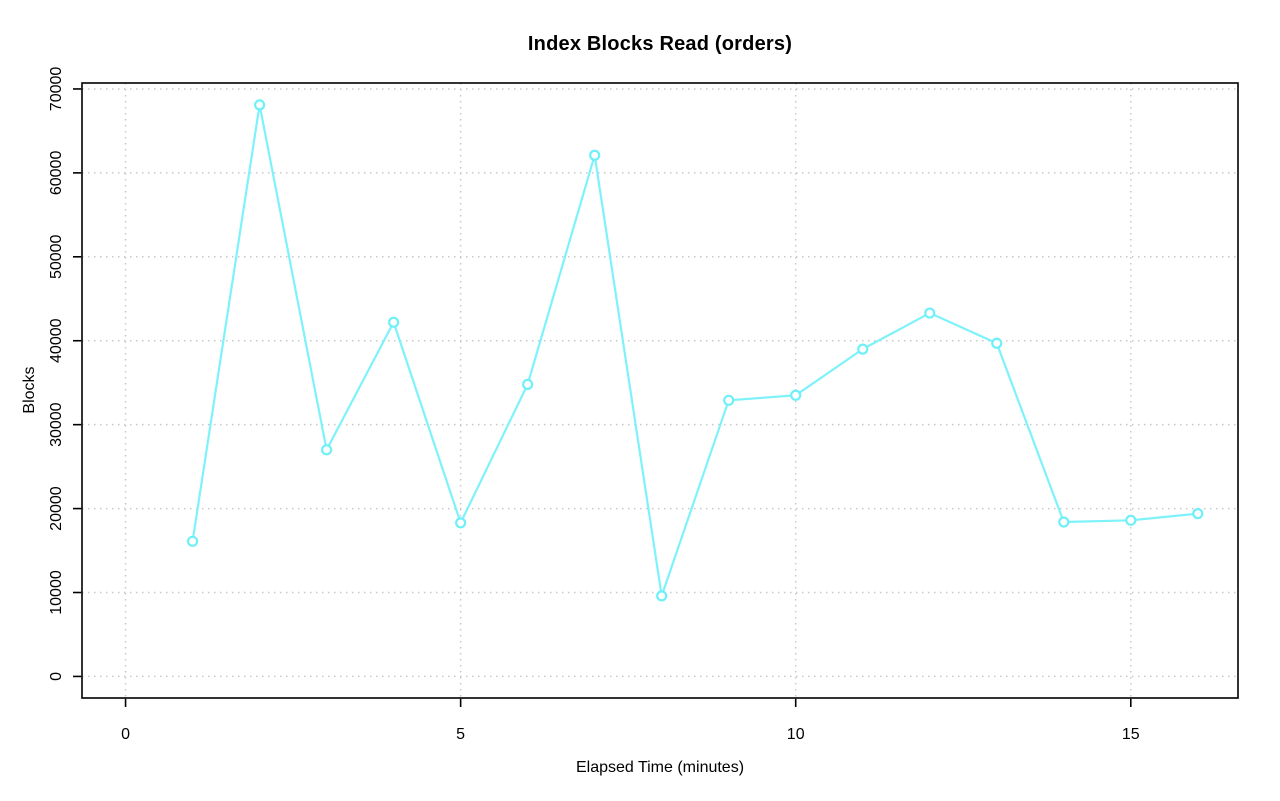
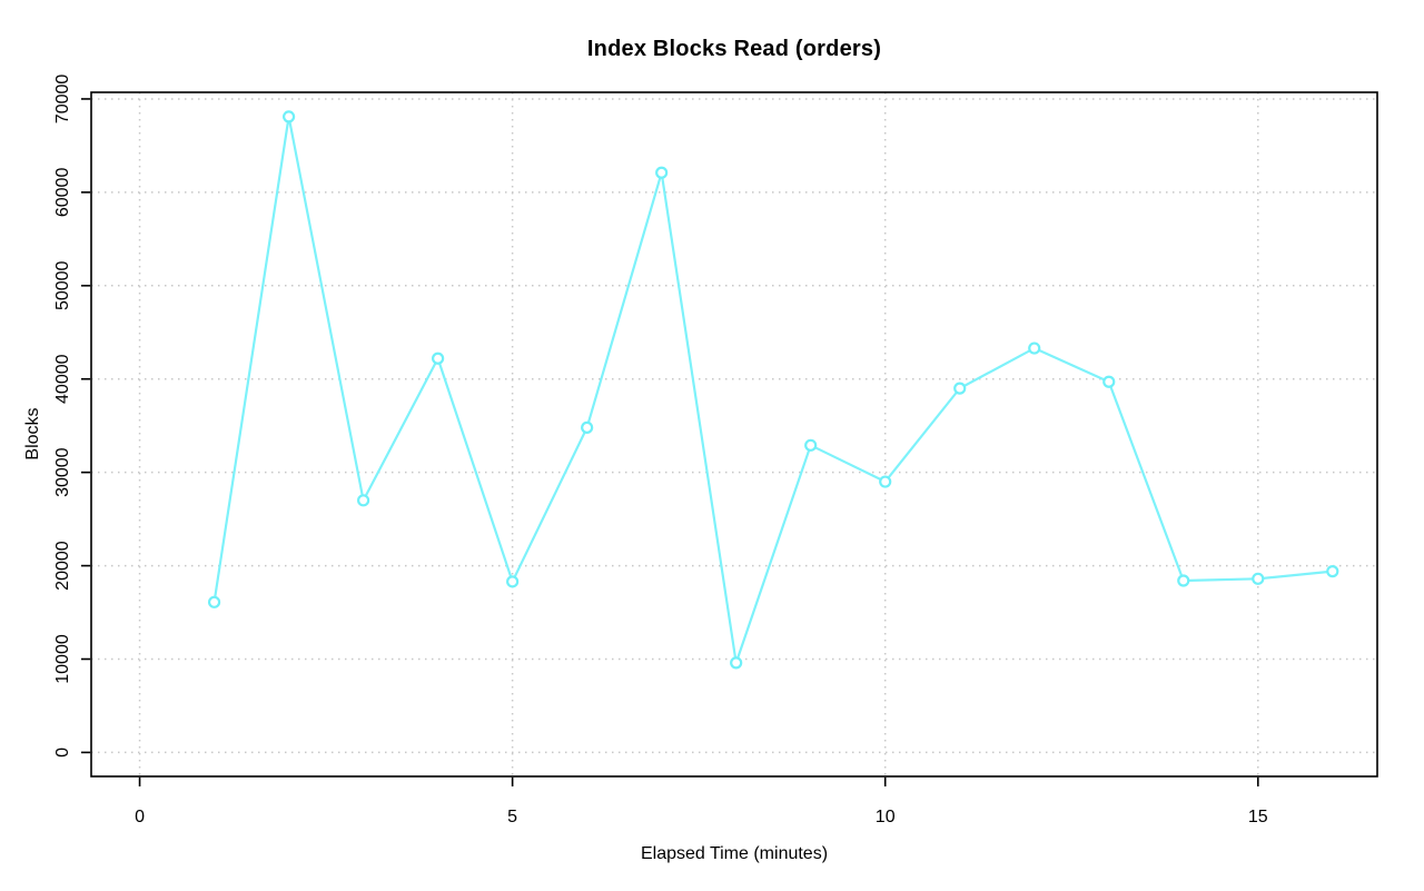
10: 34000 -> 29000
